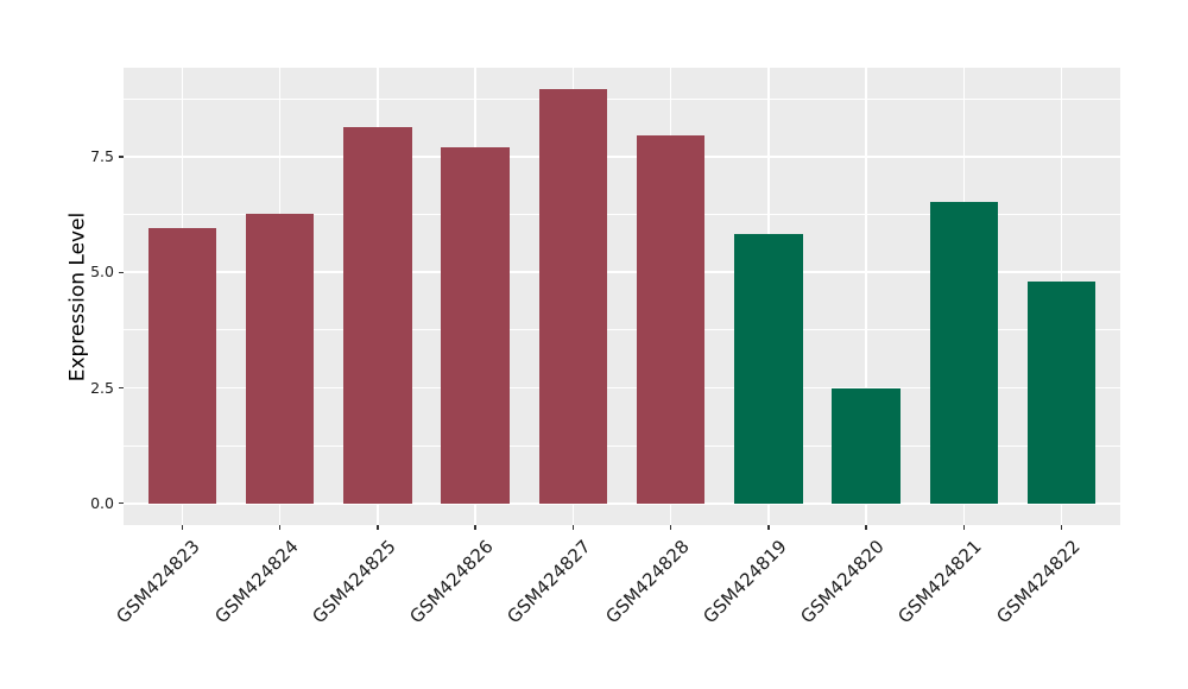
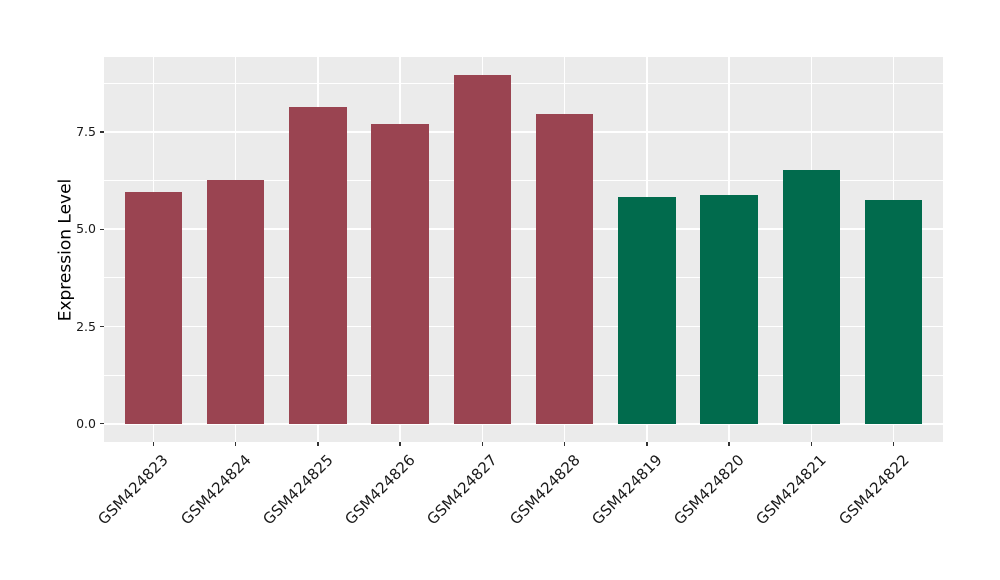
GSM424820: 2.5 -> 5.9
GSM424822: 4.8 -> 5.8
